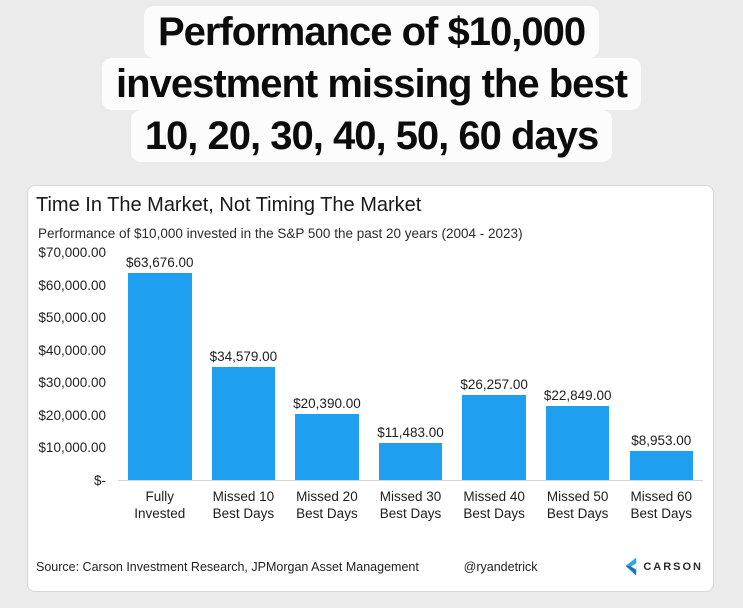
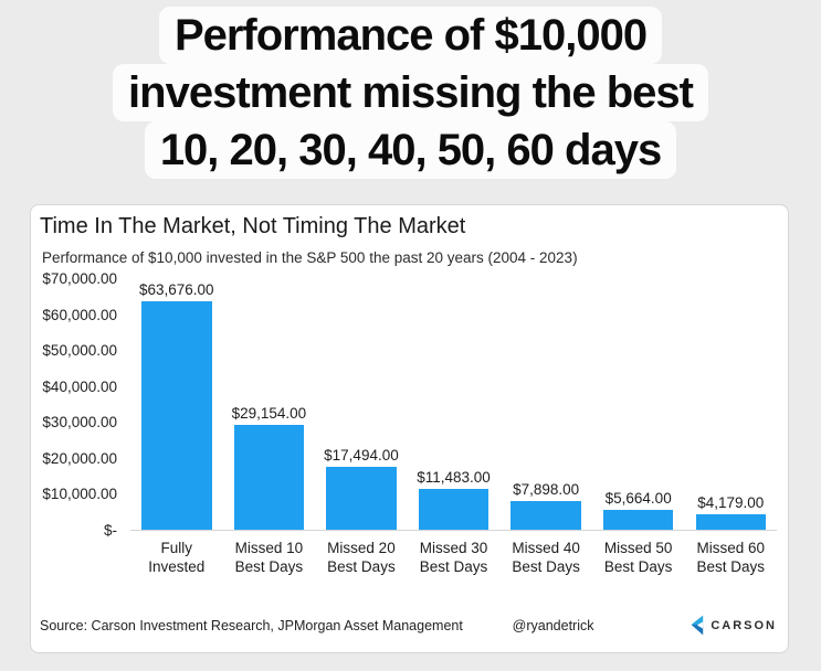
Missed 10 Best Days: $34,579.00 -> $29,154.00
Missed 20 Best Days: $20,390.00 -> $17,494.00
Missed 40 Best Days: $26,257.00 -> $7,898.00
Missed 50 Best Days: $22,849.00 -> $5,664.00
Missed 60 Best Days: $8,953.00 -> $4,179.00
